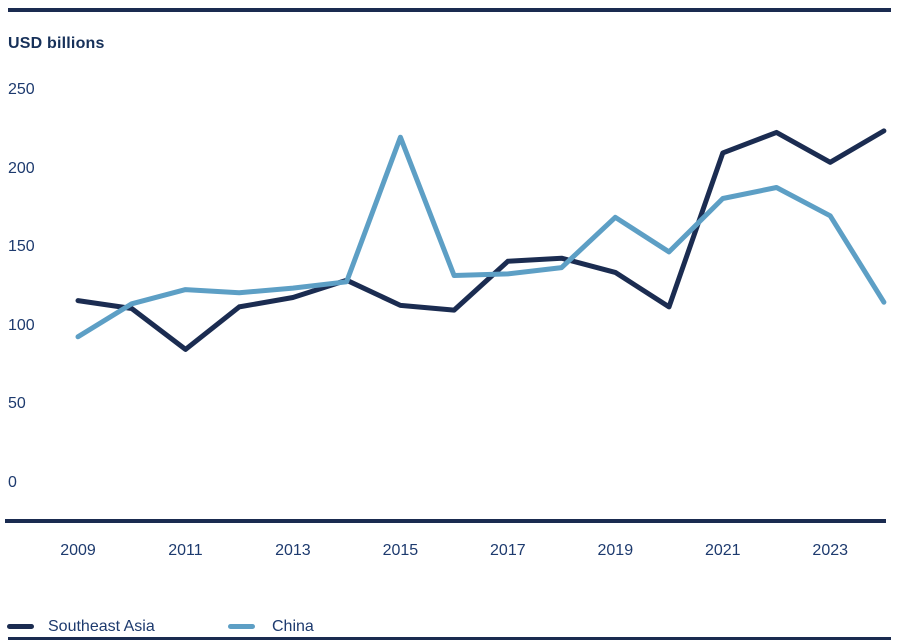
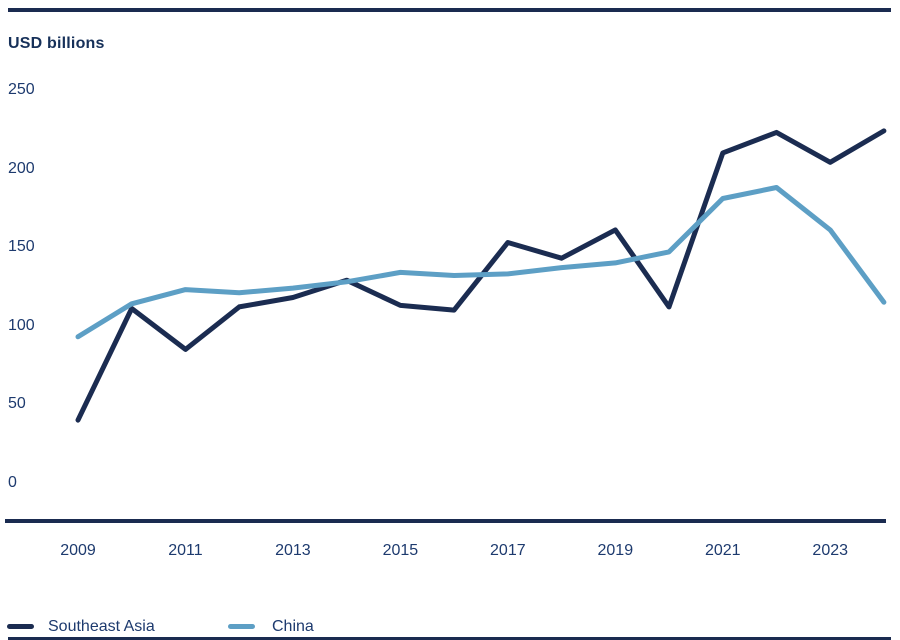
Southeast Asia/2009: 116 -> 40
China/2015: 220 -> 134
Southeast Asia/2017: 141 -> 153
Southeast Asia/2019: 134 -> 161
China/2019: 169 -> 140
China/2023: 170 -> 161
